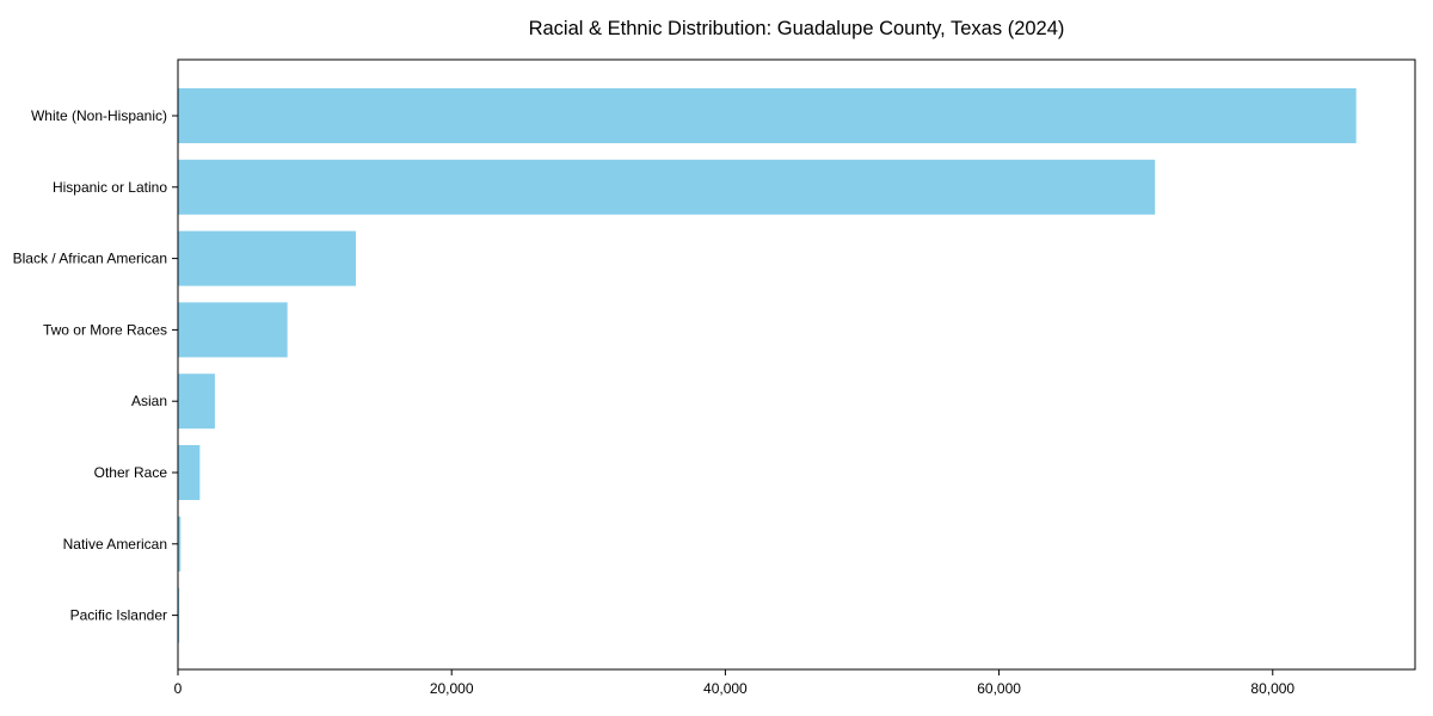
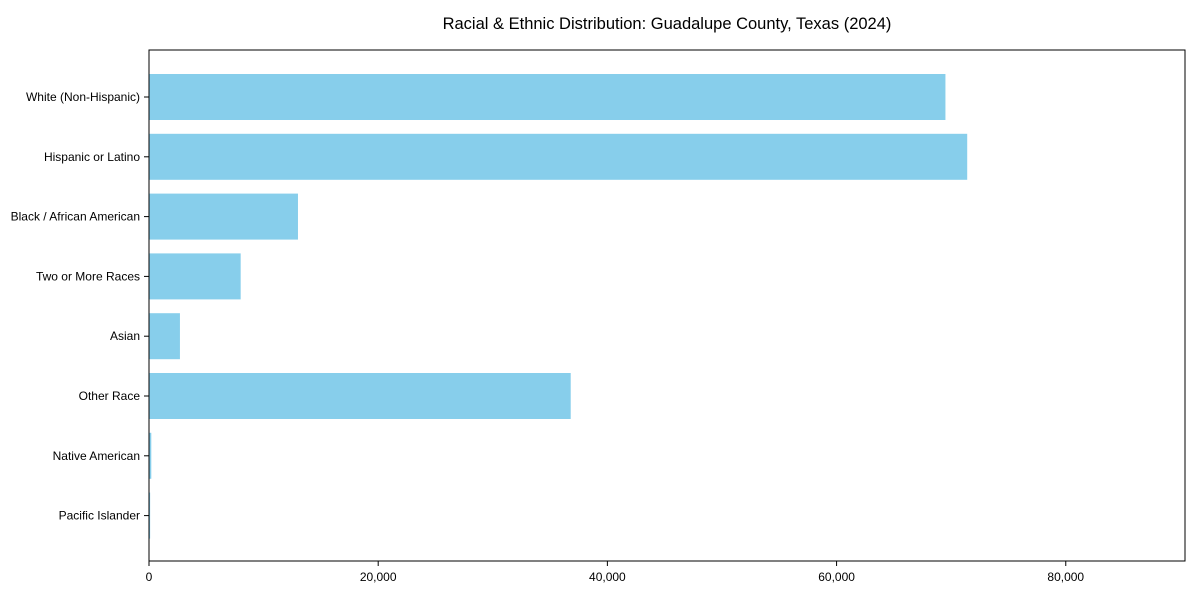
White (Non-Hispanic): 86100 -> 69500
Other Race: 1600 -> 36800
